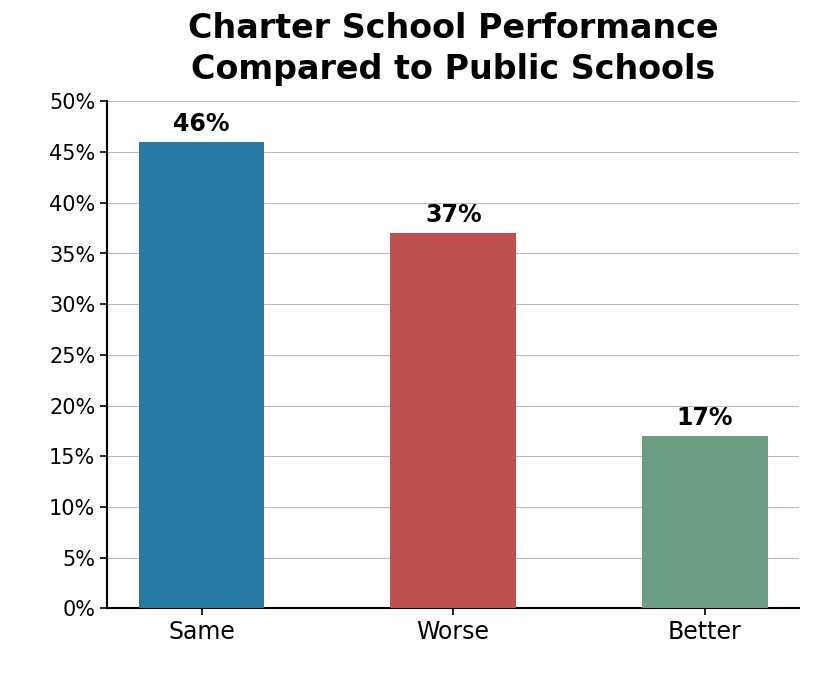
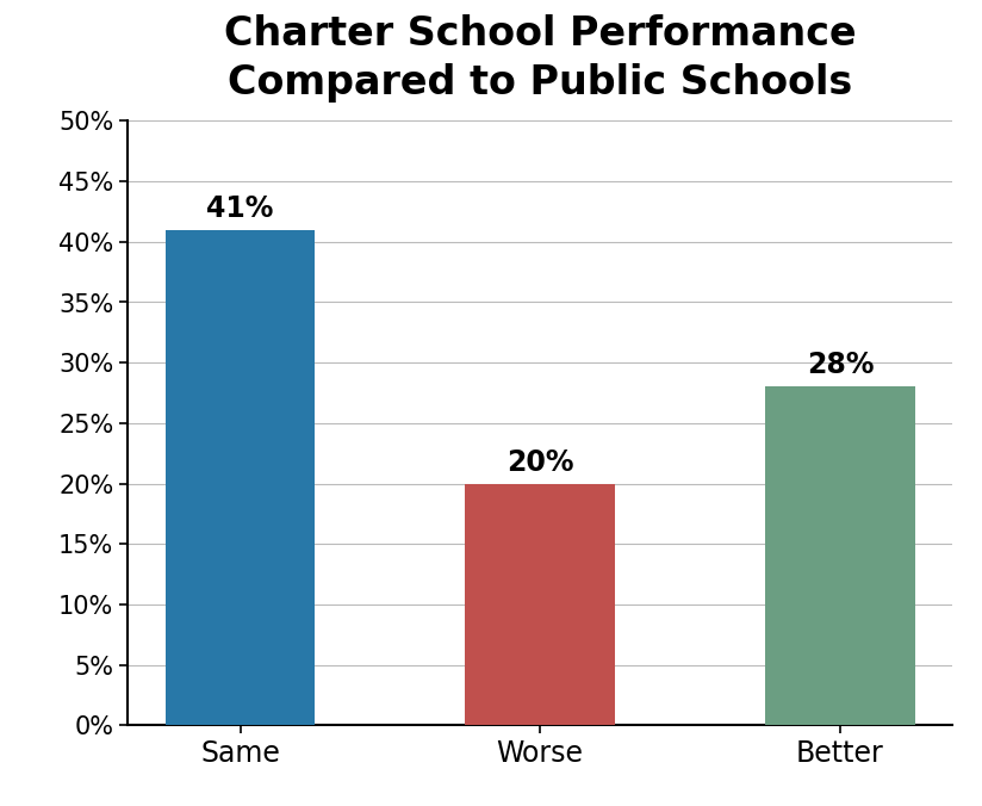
Same: 46% -> 41%
Worse: 37% -> 20%
Better: 17% -> 28%
